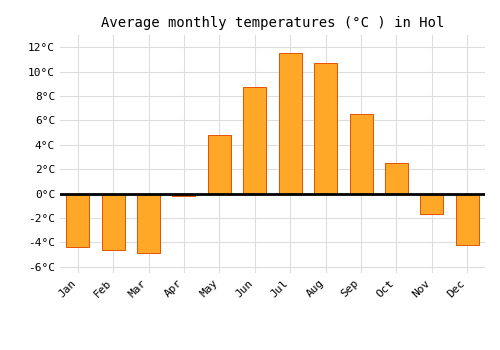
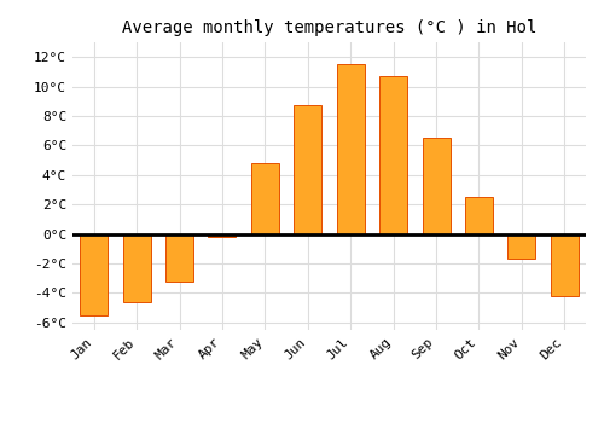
Jan: -4.4°C -> -5.5°C
Mar: -4.9°C -> -3.2°C
